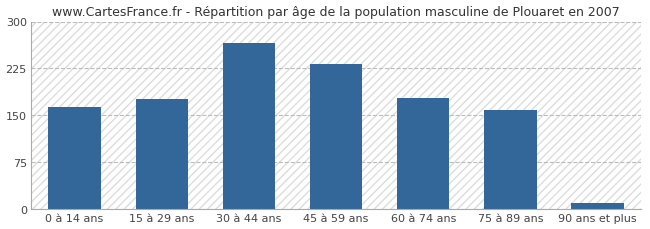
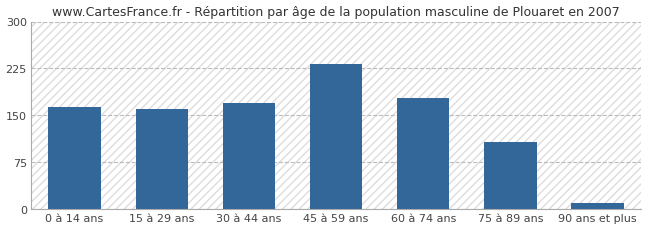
15 à 29 ans: 176 -> 160
30 à 44 ans: 266 -> 170
75 à 89 ans: 158 -> 107
